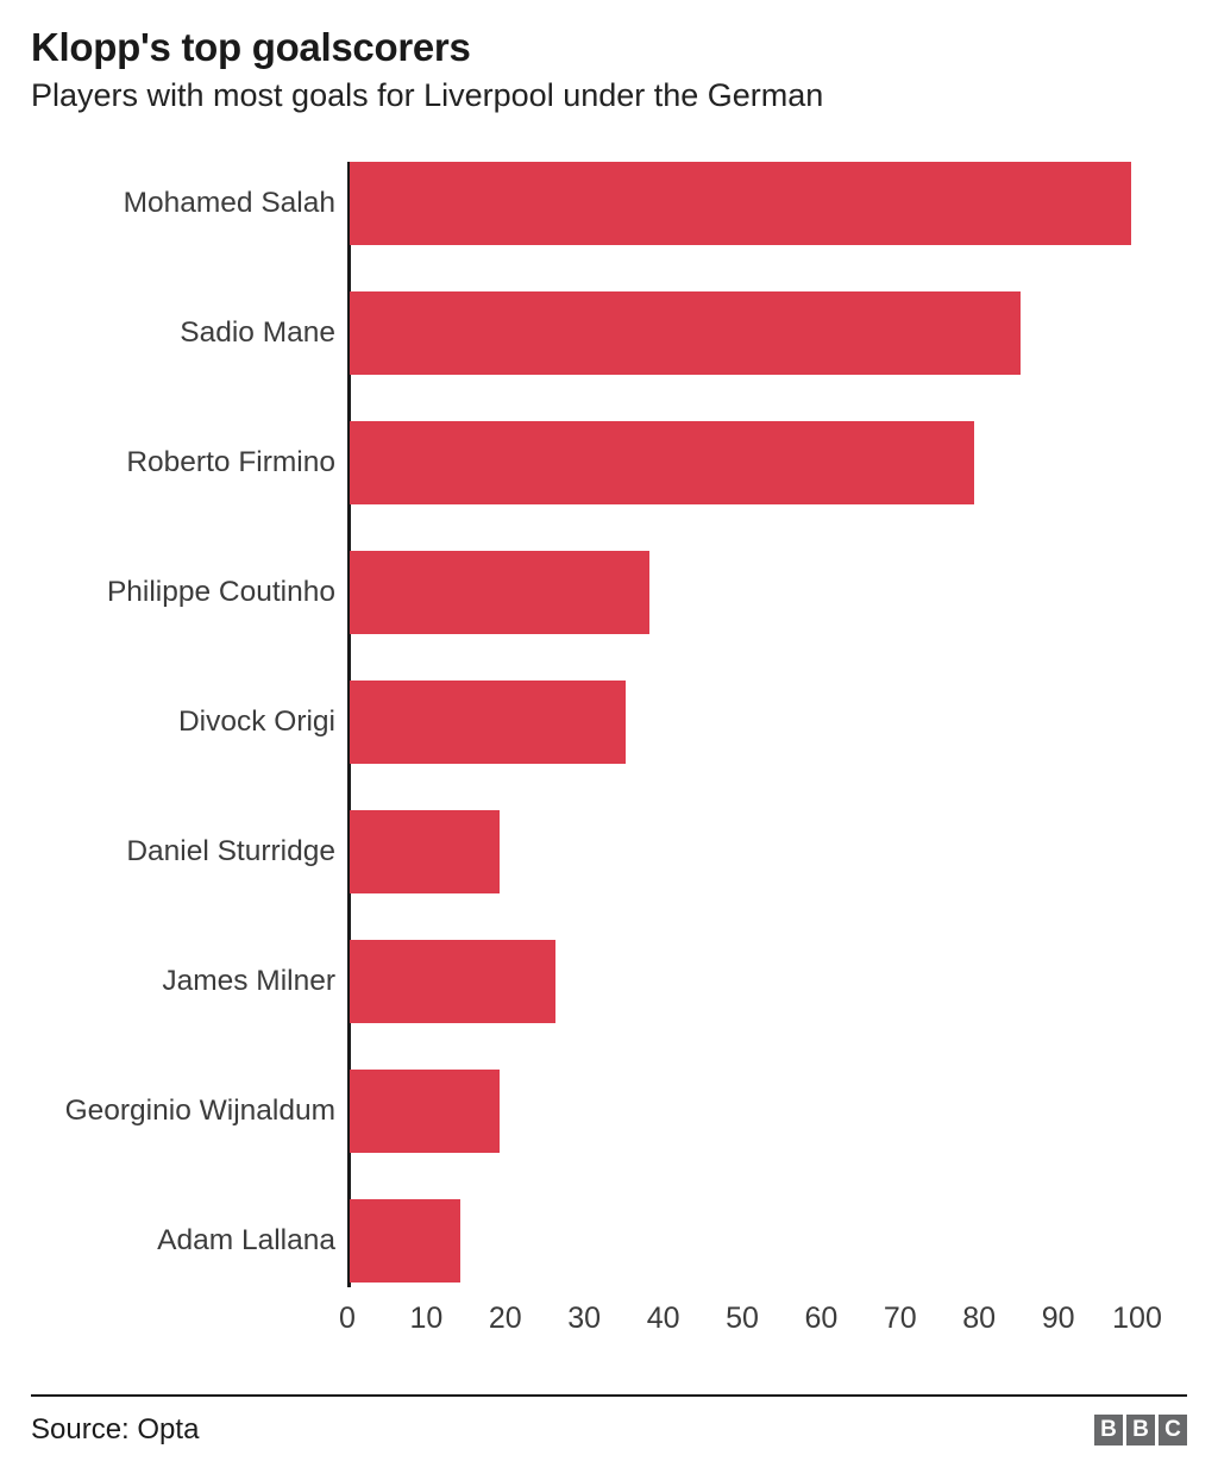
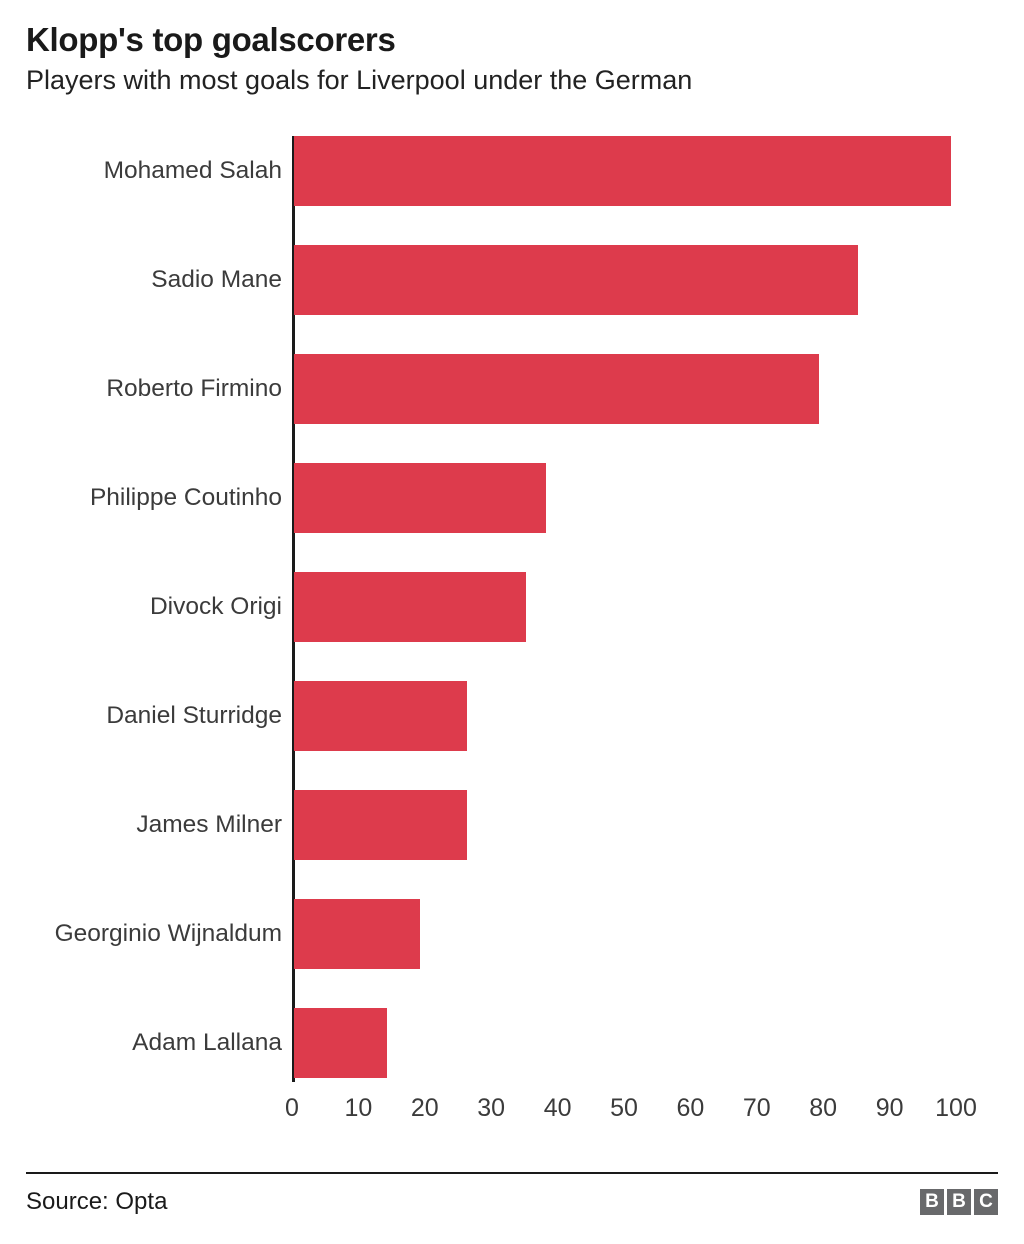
Daniel Sturridge: 19 -> 26
